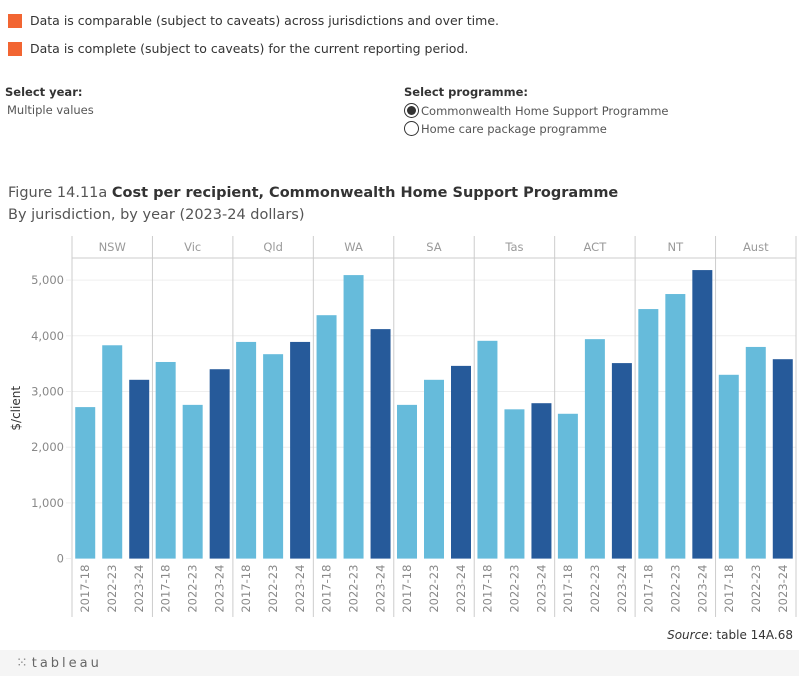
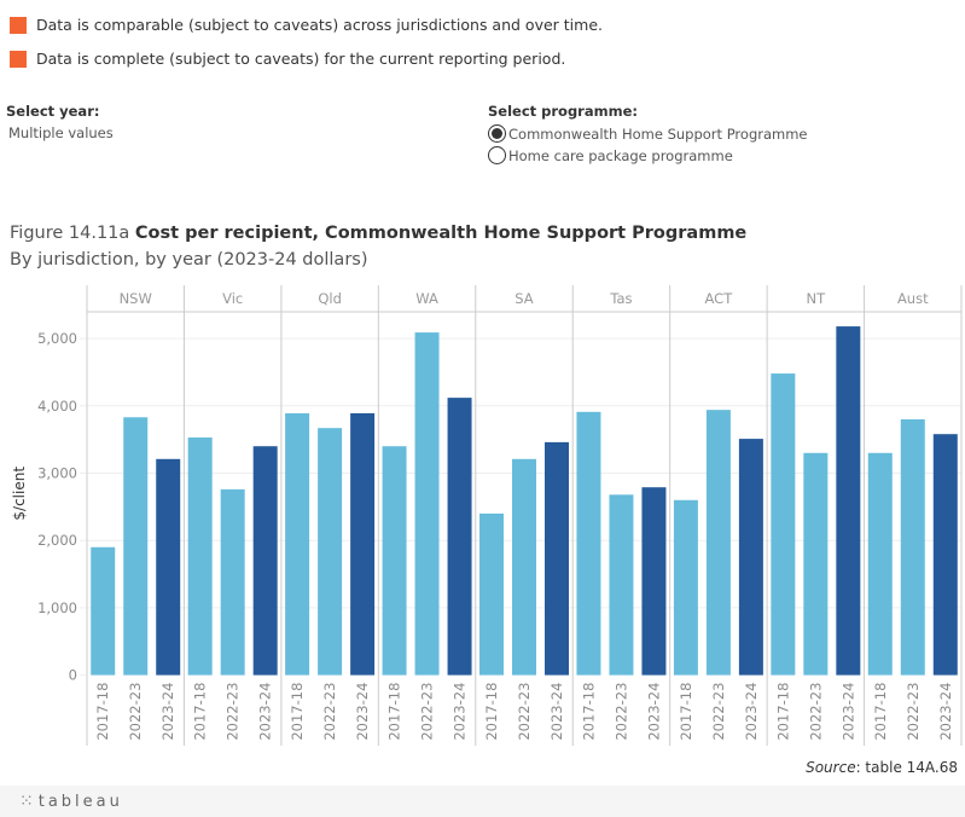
2017-18/NSW: 2700 -> 1900
2017-18/WA: 4400 -> 3400
2017-18/SA: 2800 -> 2400
2022-23/NT: 4800 -> 3300
